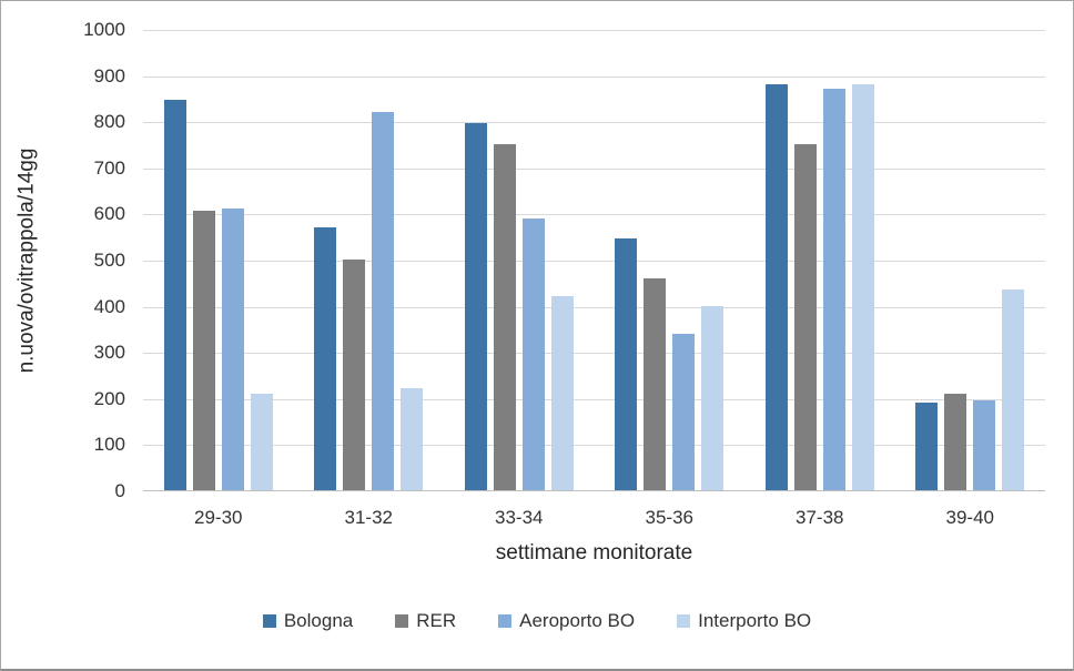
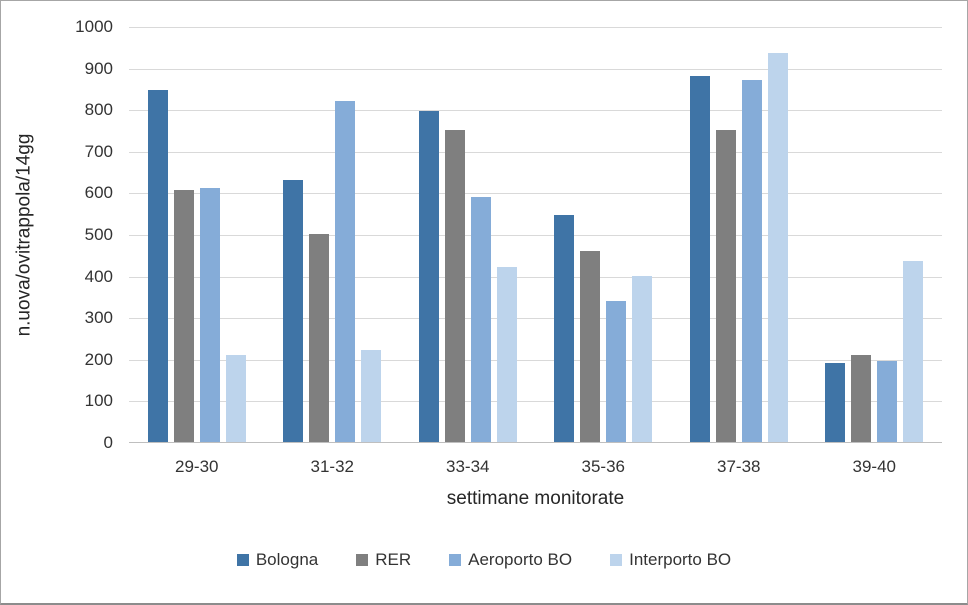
Bologna/31-32: 570 -> 630
Interporto BO/37-38: 880 -> 940
